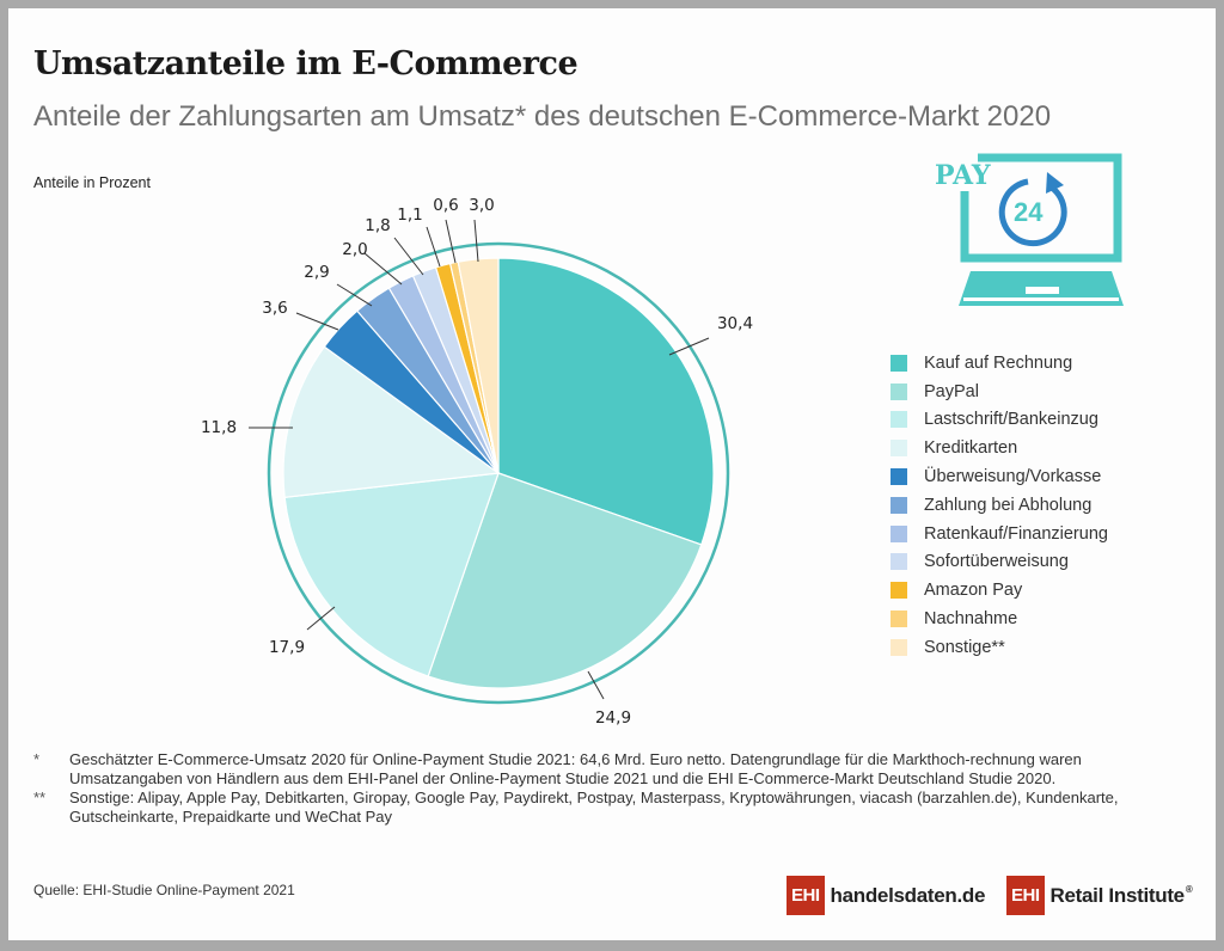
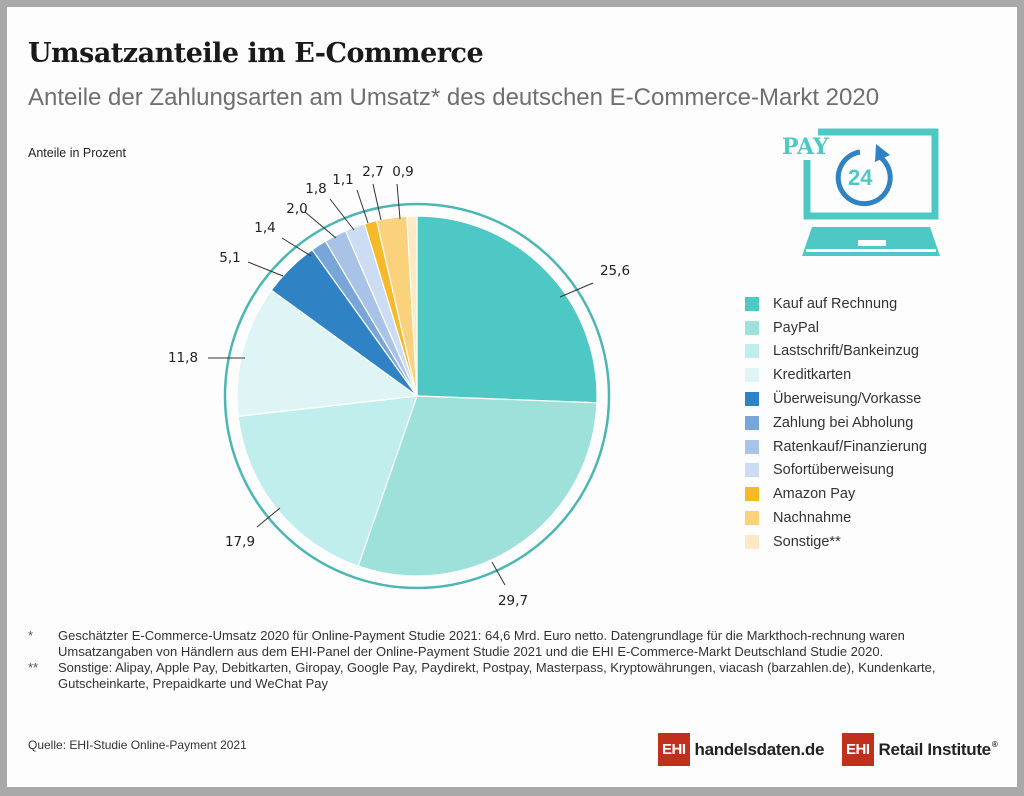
Kauf auf Rechnung: 30,4 -> 25,6
PayPal: 24,9 -> 29,7
Überweisung/Vorkasse: 3,6 -> 5,1
Zahlung bei Abholung: 2,9 -> 1,4
Nachnahme: 0,6 -> 2,7
Sonstige**: 3,0 -> 0,9
